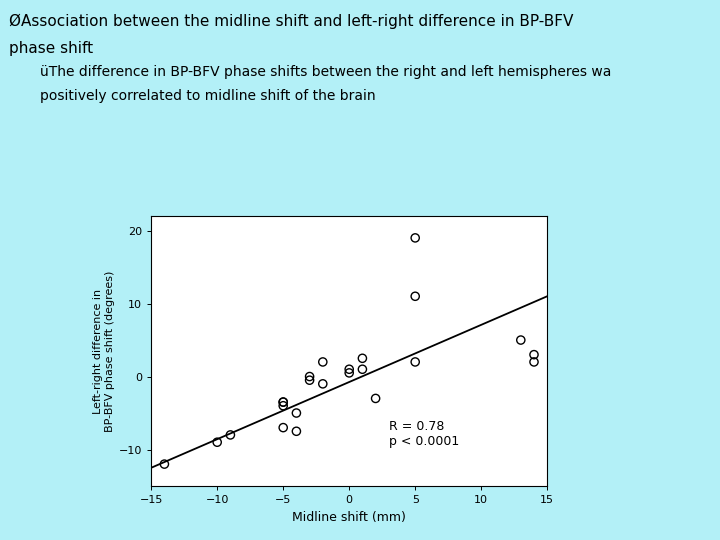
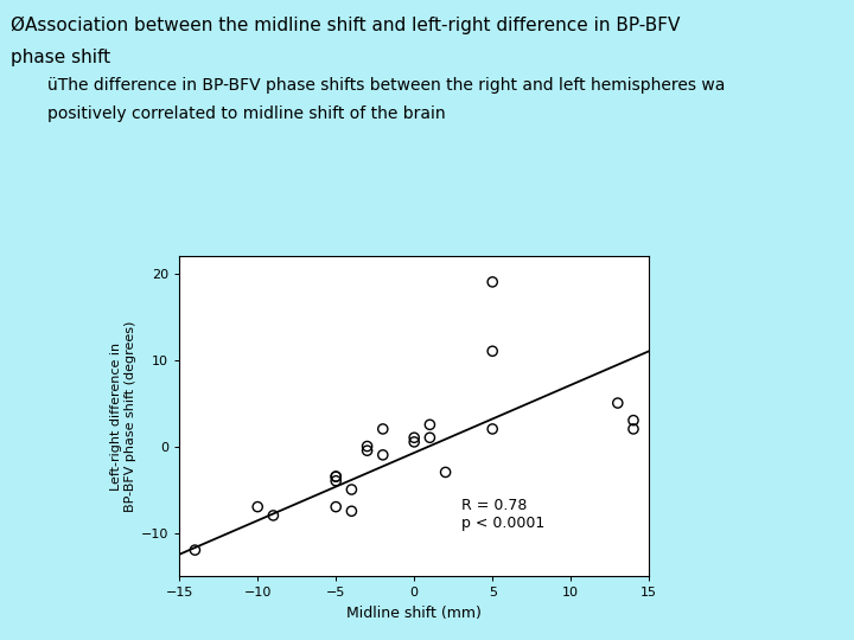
−10: -9.0 -> -7.0
